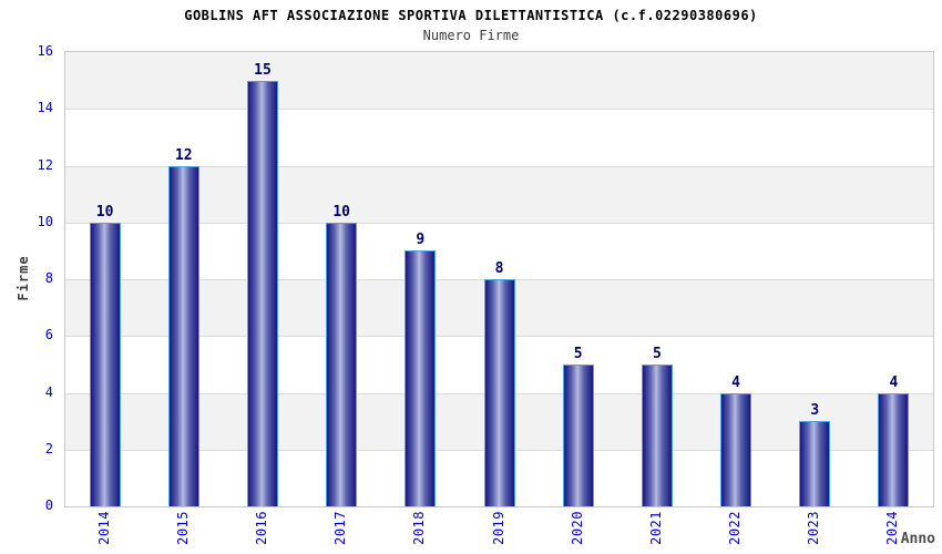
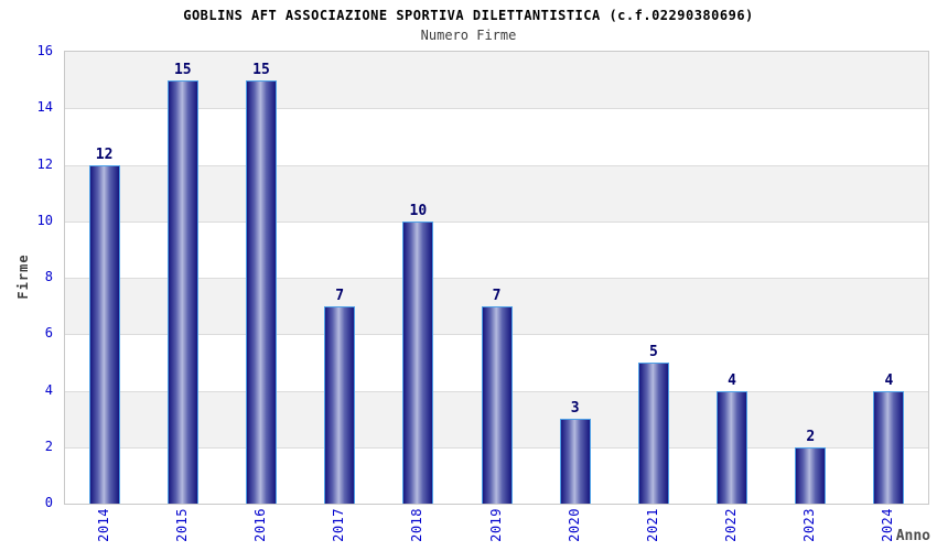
2014: 10 -> 12
2015: 12 -> 15
2017: 10 -> 7
2018: 9 -> 10
2019: 8 -> 7
2020: 5 -> 3
2023: 3 -> 2
